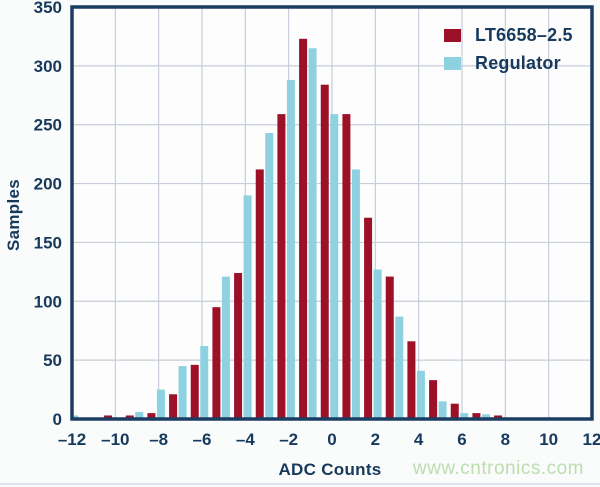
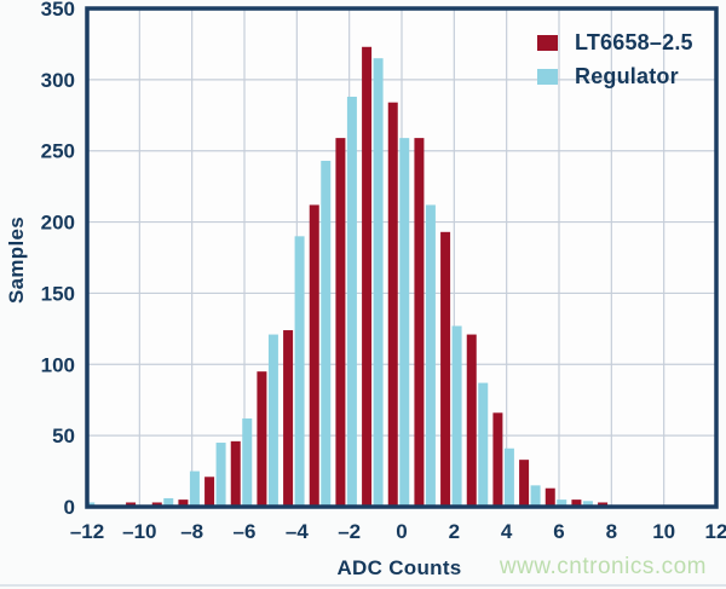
LT6658–2.5/2: 171 -> 193
